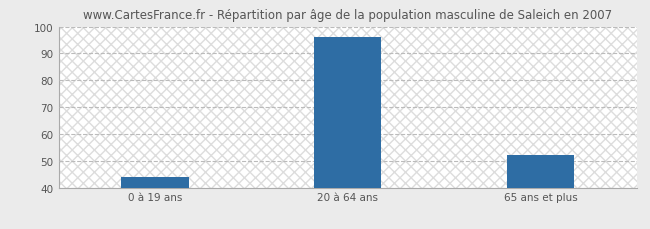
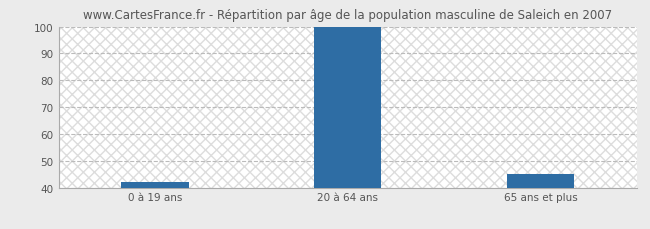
0 à 19 ans: 44 -> 42
20 à 64 ans: 96 -> 100
65 ans et plus: 52 -> 45
